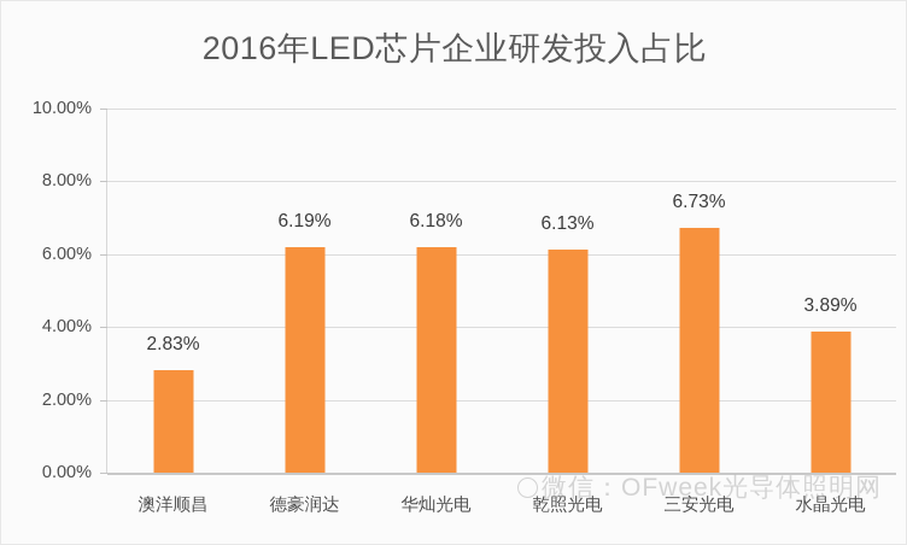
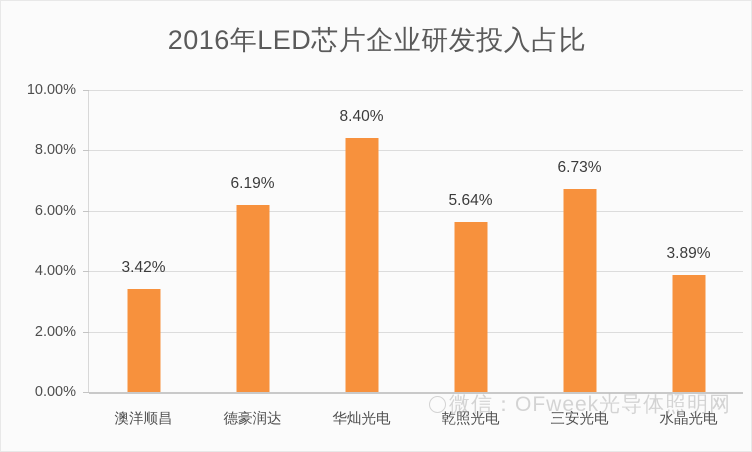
澳洋顺昌: 2.83% -> 3.42%
华灿光电: 6.18% -> 8.40%
乾照光电: 6.13% -> 5.64%
